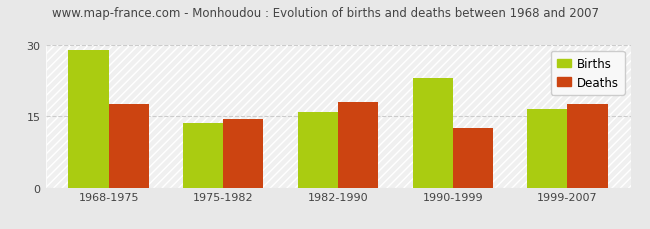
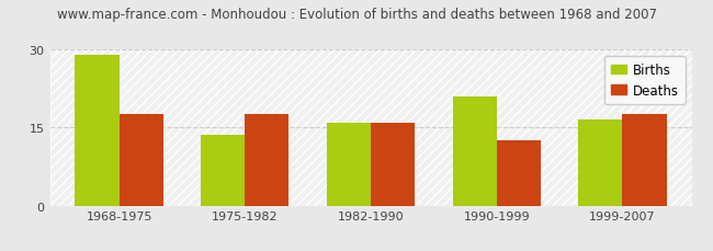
Deaths/1975-1982: 14.5 -> 17.5
Deaths/1982-1990: 18.0 -> 16.0
Births/1990-1999: 23.0 -> 21.0
